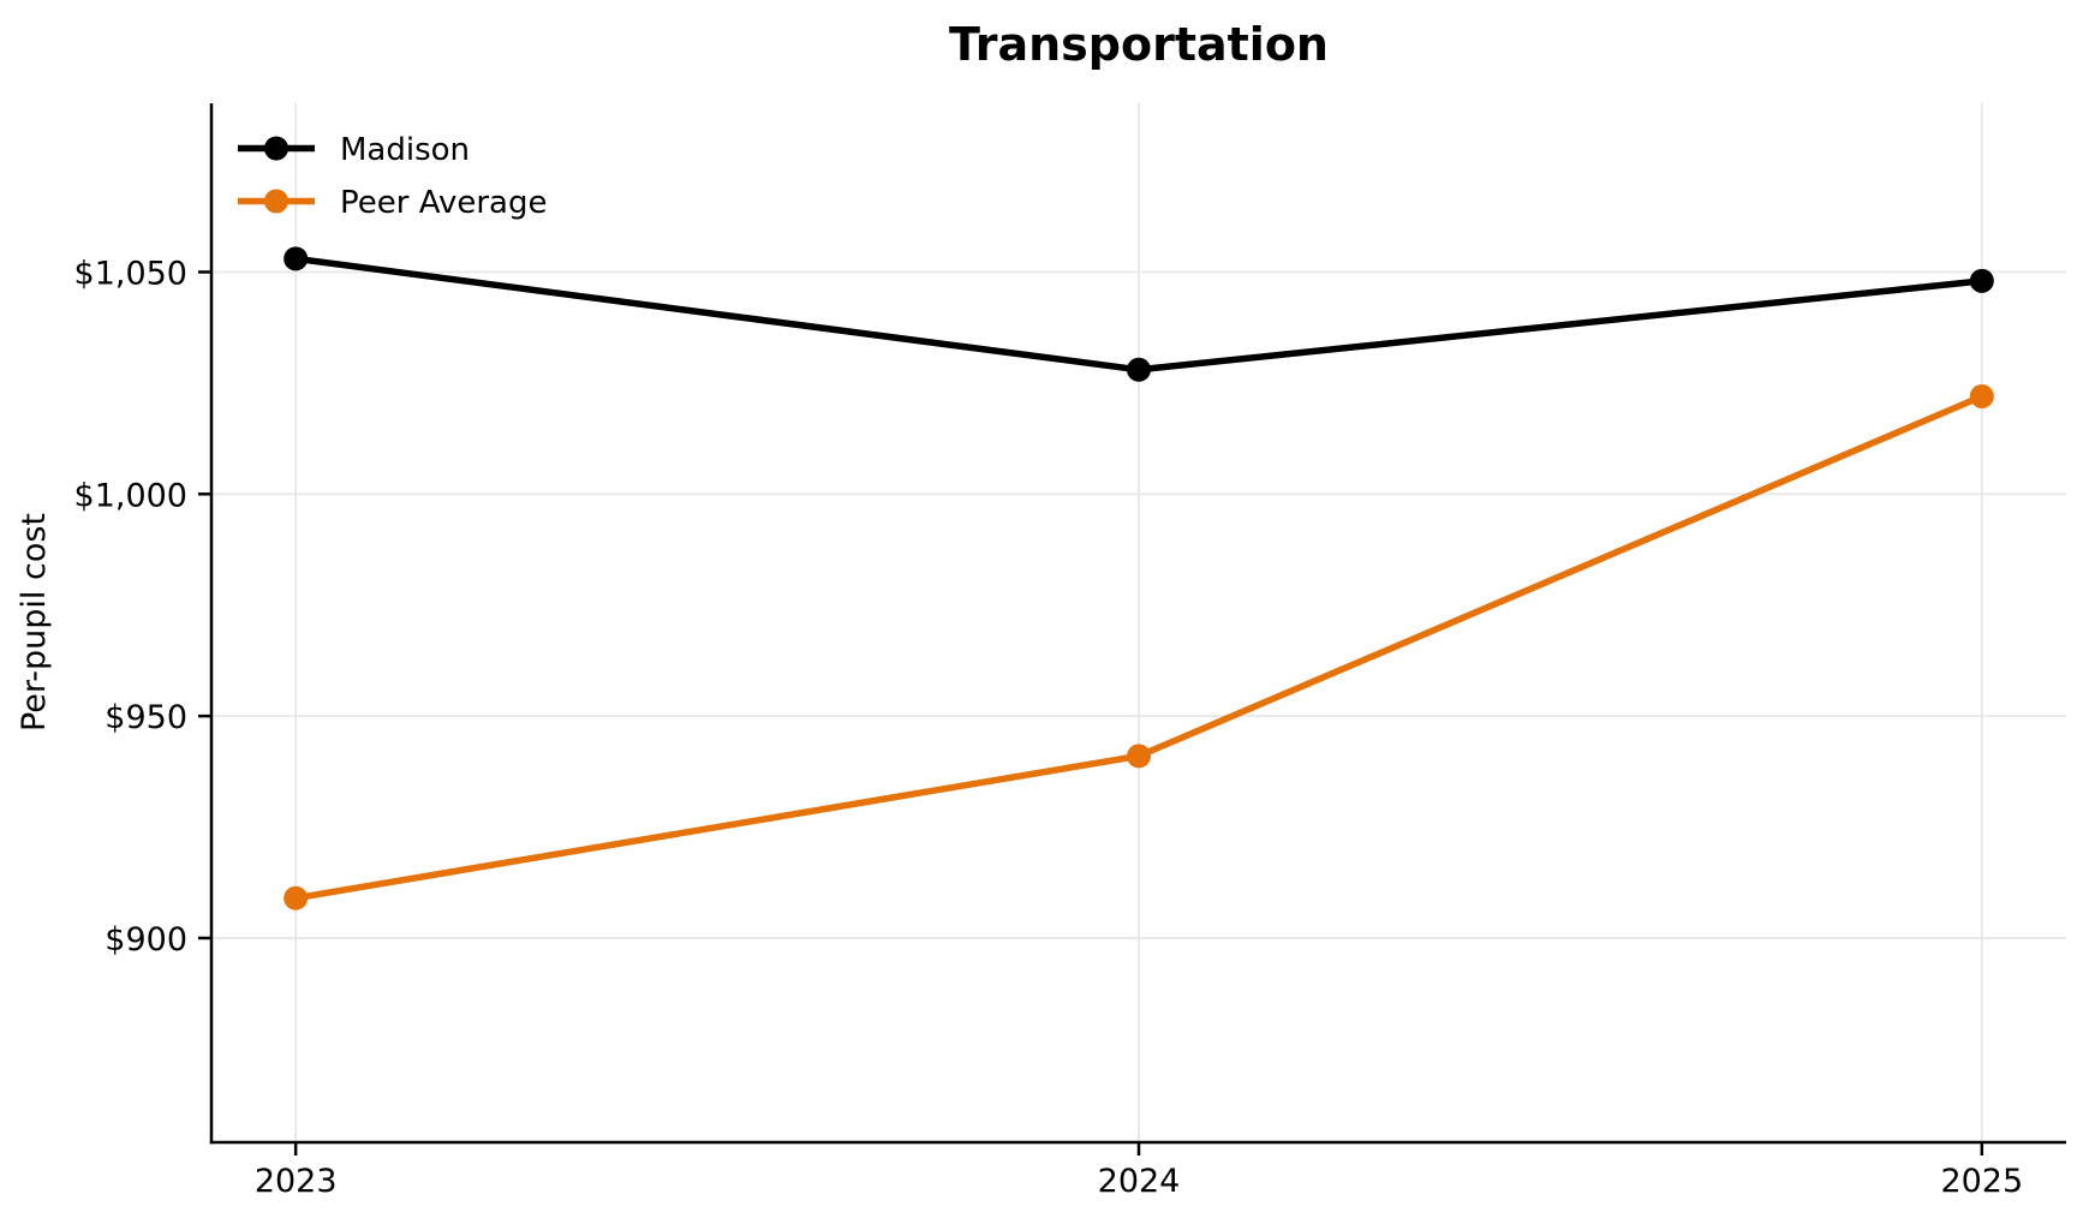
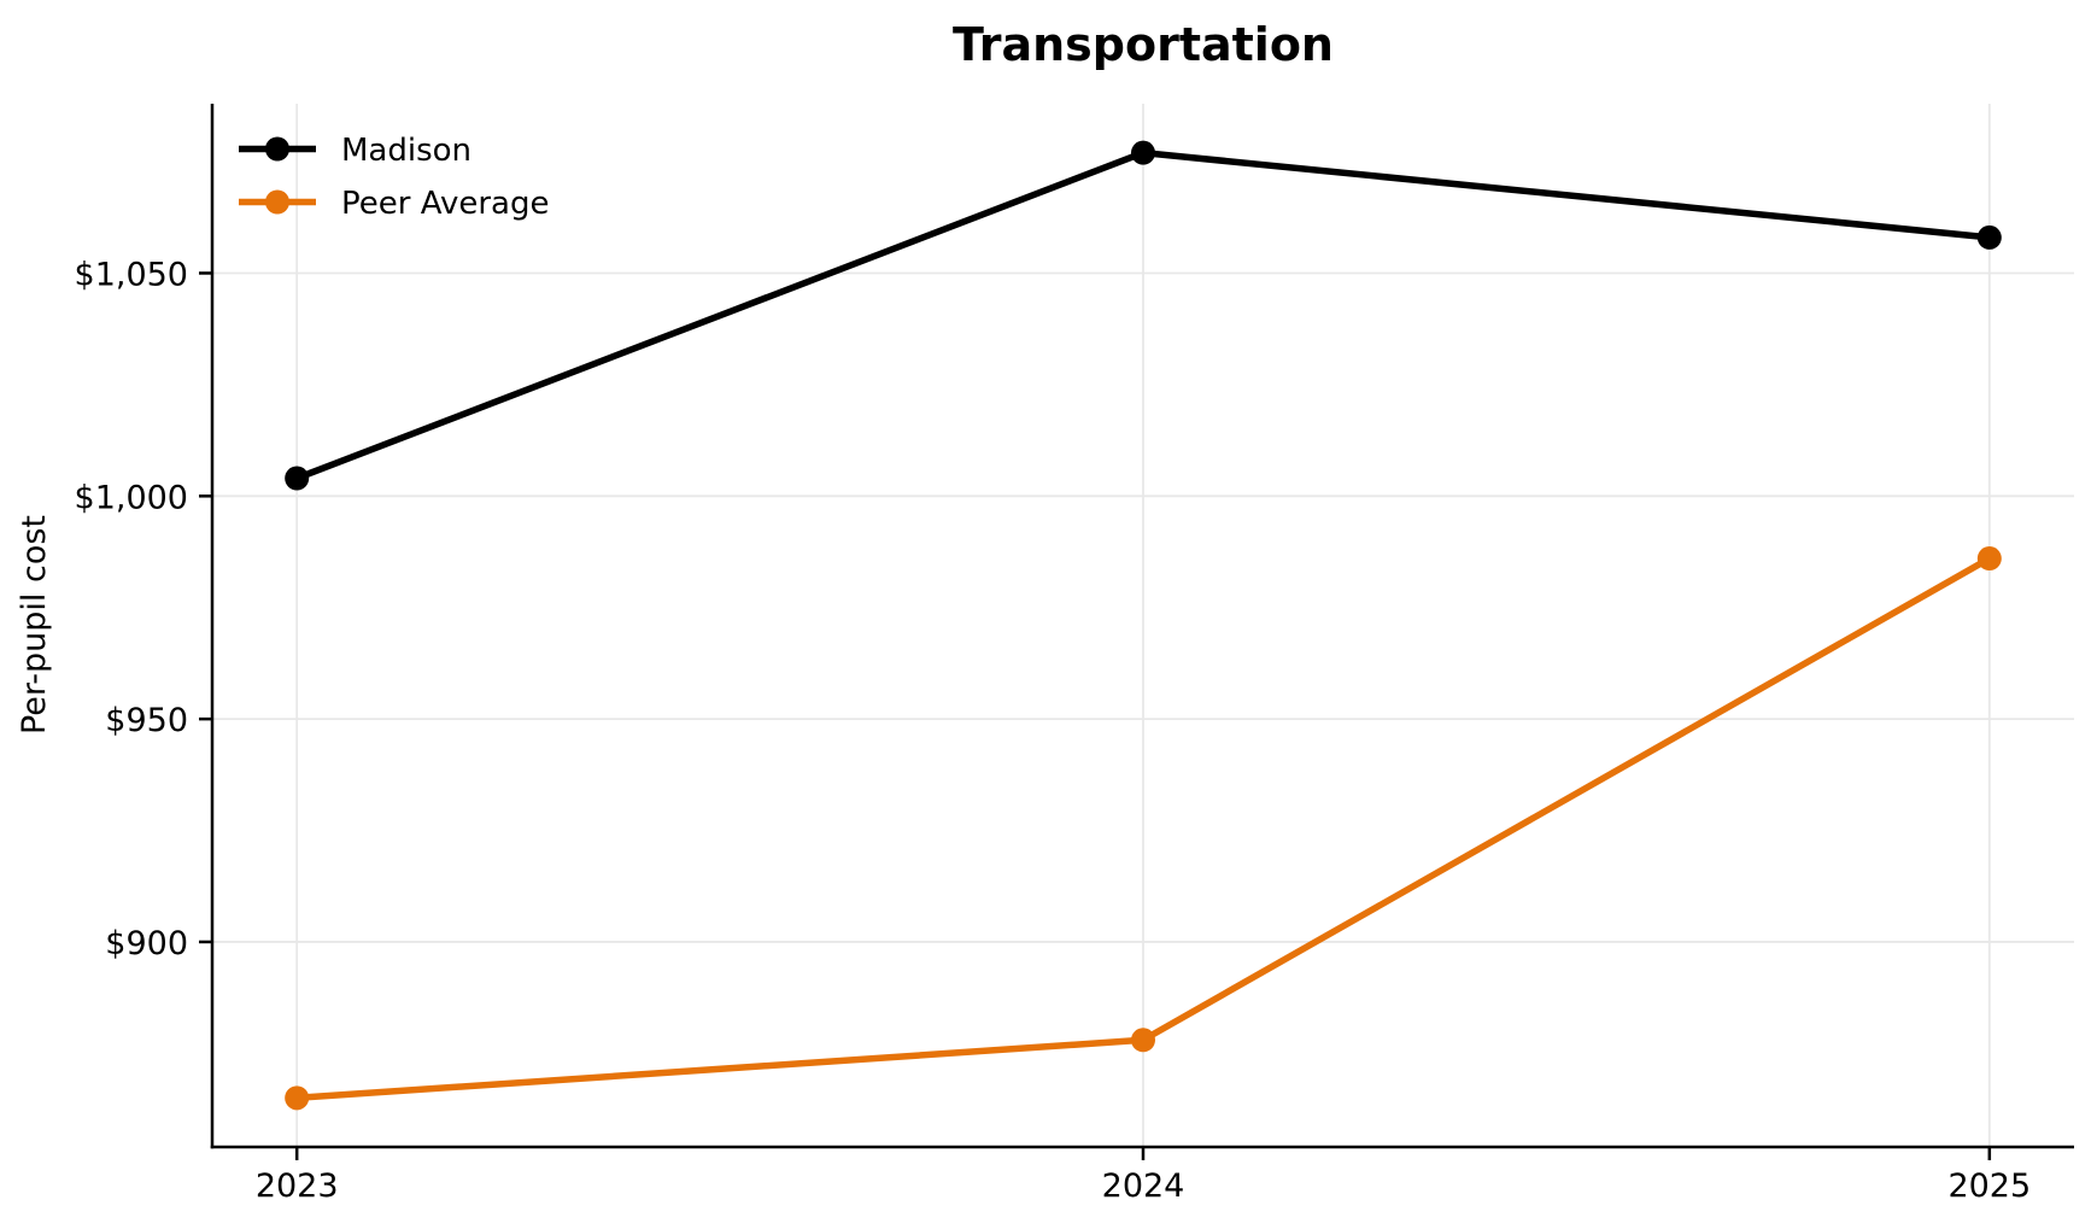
Madison/2023: $1053 -> $1004
Peer Average/2023: $909 -> $865
Madison/2024: $1028 -> $1077
Peer Average/2024: $941 -> $878
Madison/2025: $1048 -> $1058
Peer Average/2025: $1022 -> $986
